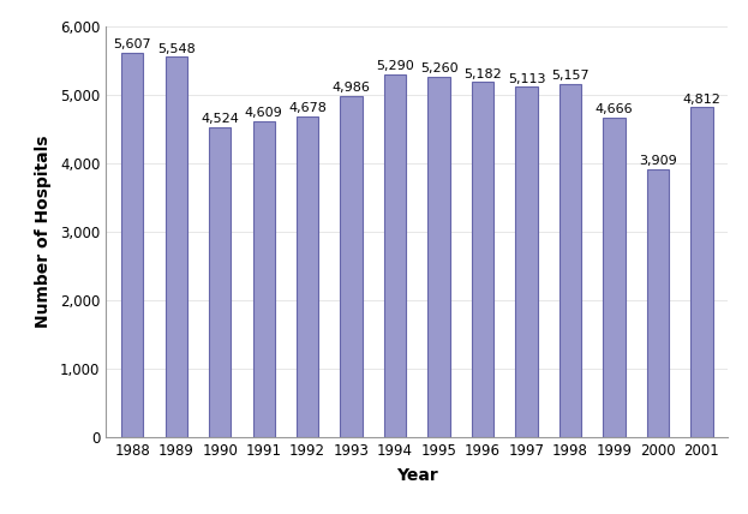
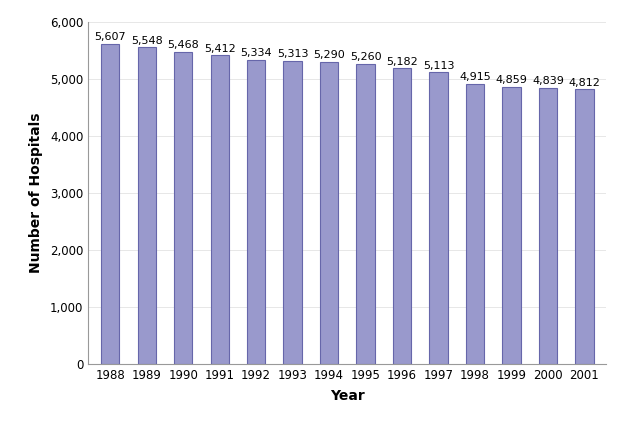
1990: 4,524 -> 5,468
1991: 4,609 -> 5,412
1992: 4,678 -> 5,334
1993: 4,986 -> 5,313
1998: 5,157 -> 4,915
1999: 4,666 -> 4,859
2000: 3,909 -> 4,839
